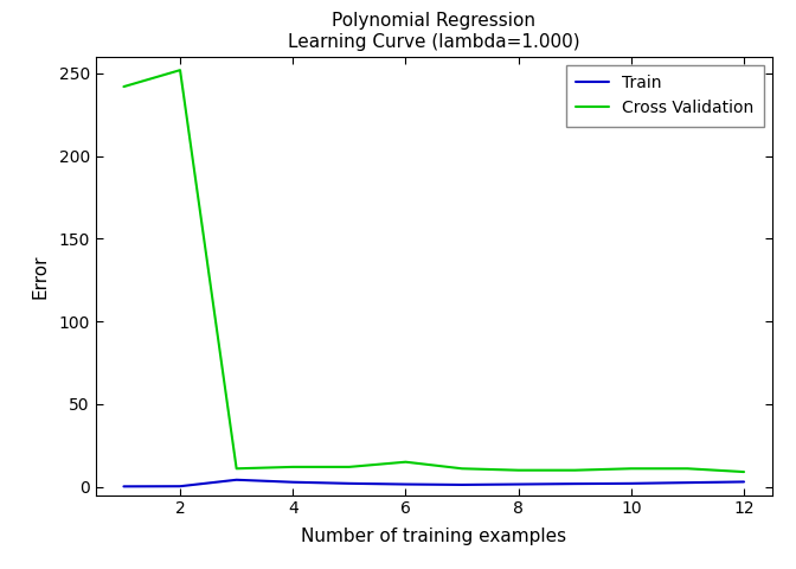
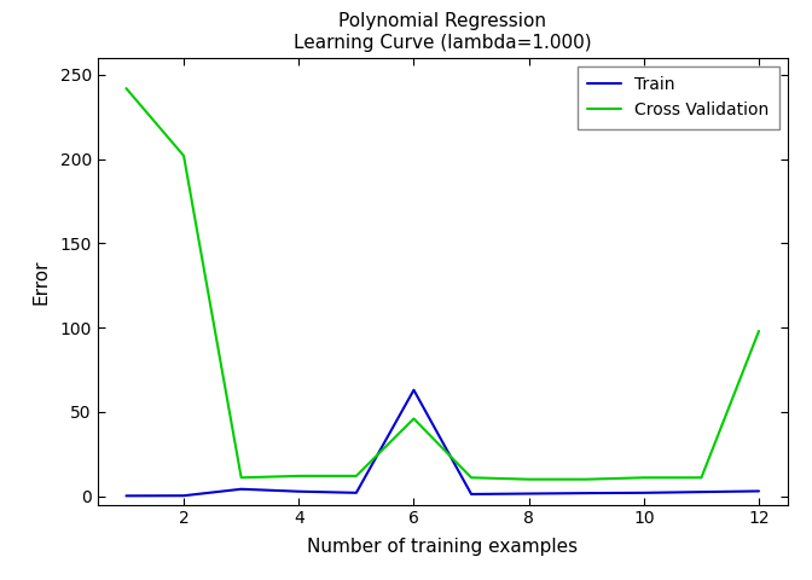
Cross Validation/2: 252 -> 202
Train/6: 2 -> 63
Cross Validation/6: 15 -> 46
Cross Validation/12: 9 -> 98
